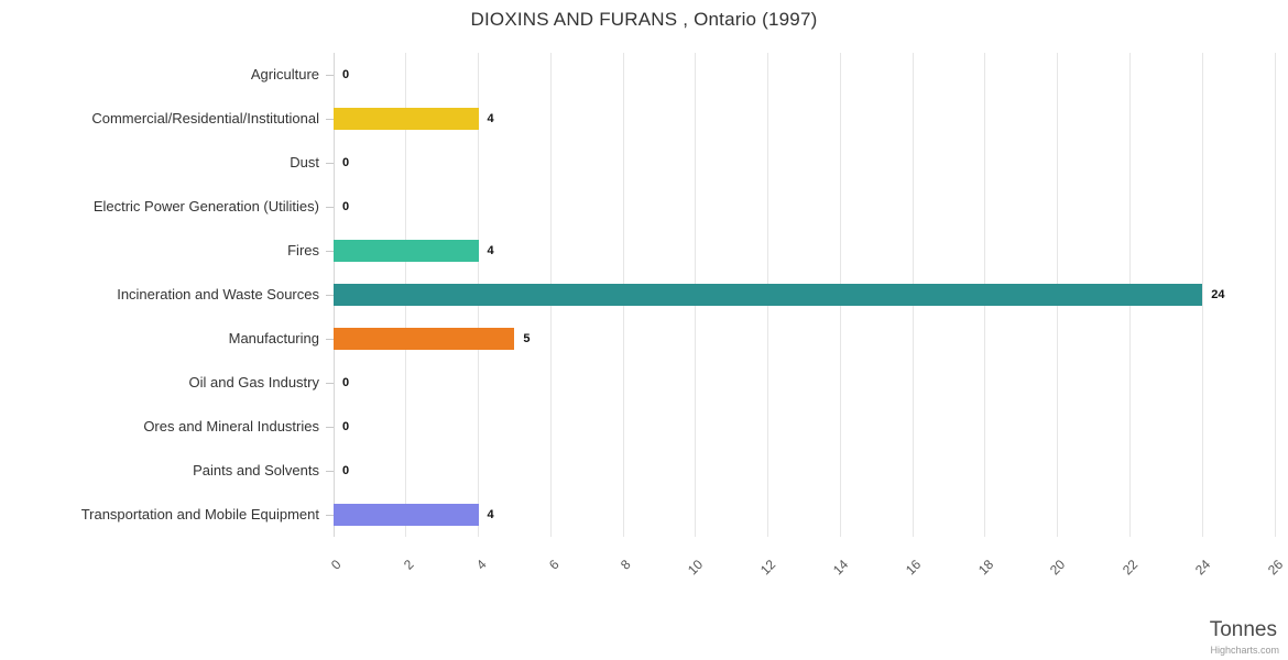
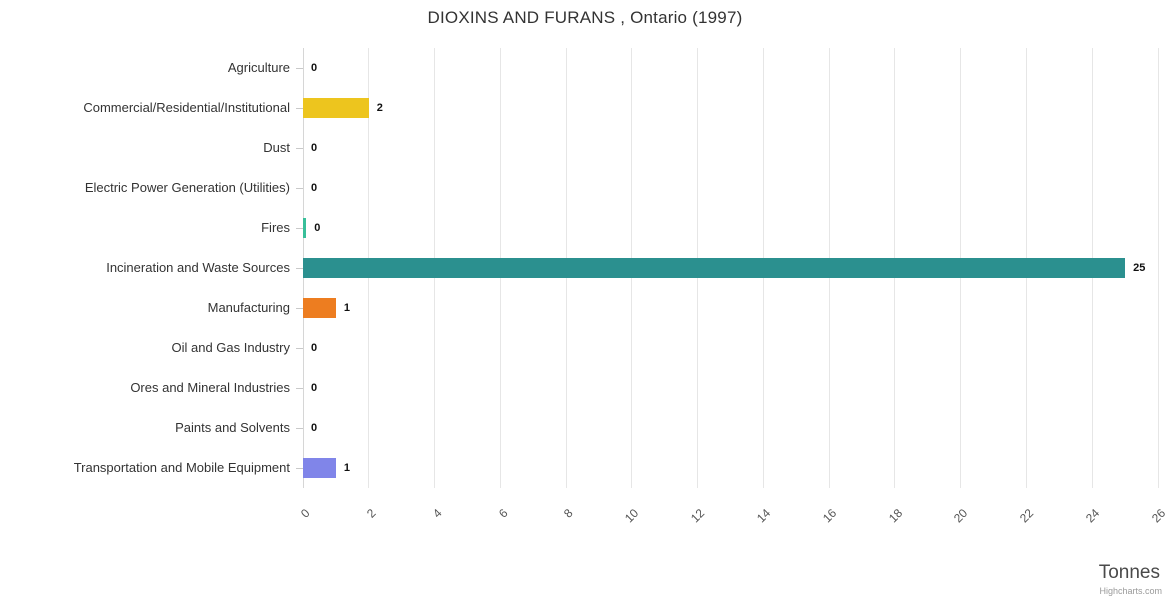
Commercial/Residential/Institutional: 4 -> 2
Fires: 4 -> 0
Incineration and Waste Sources: 24 -> 25
Manufacturing: 5 -> 1
Transportation and Mobile Equipment: 4 -> 1
